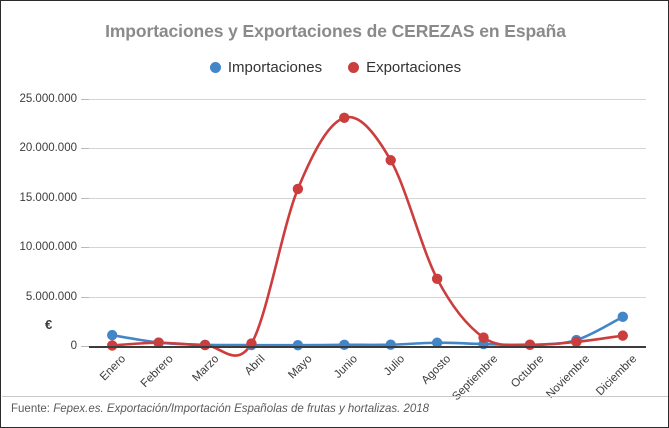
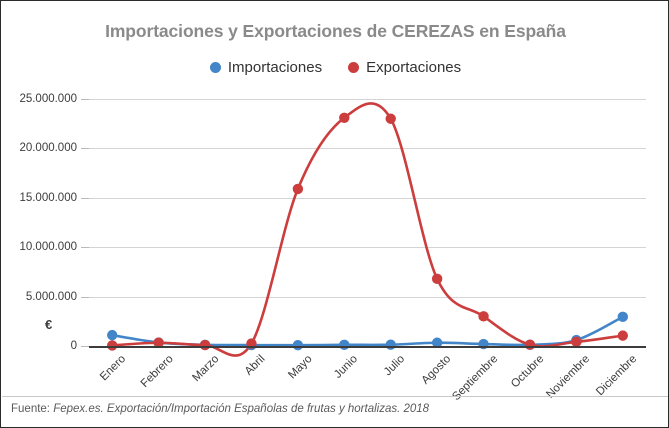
Exportaciones/Julio: 19000000 -> 23000000
Exportaciones/Septiembre: 1000000 -> 3000000
